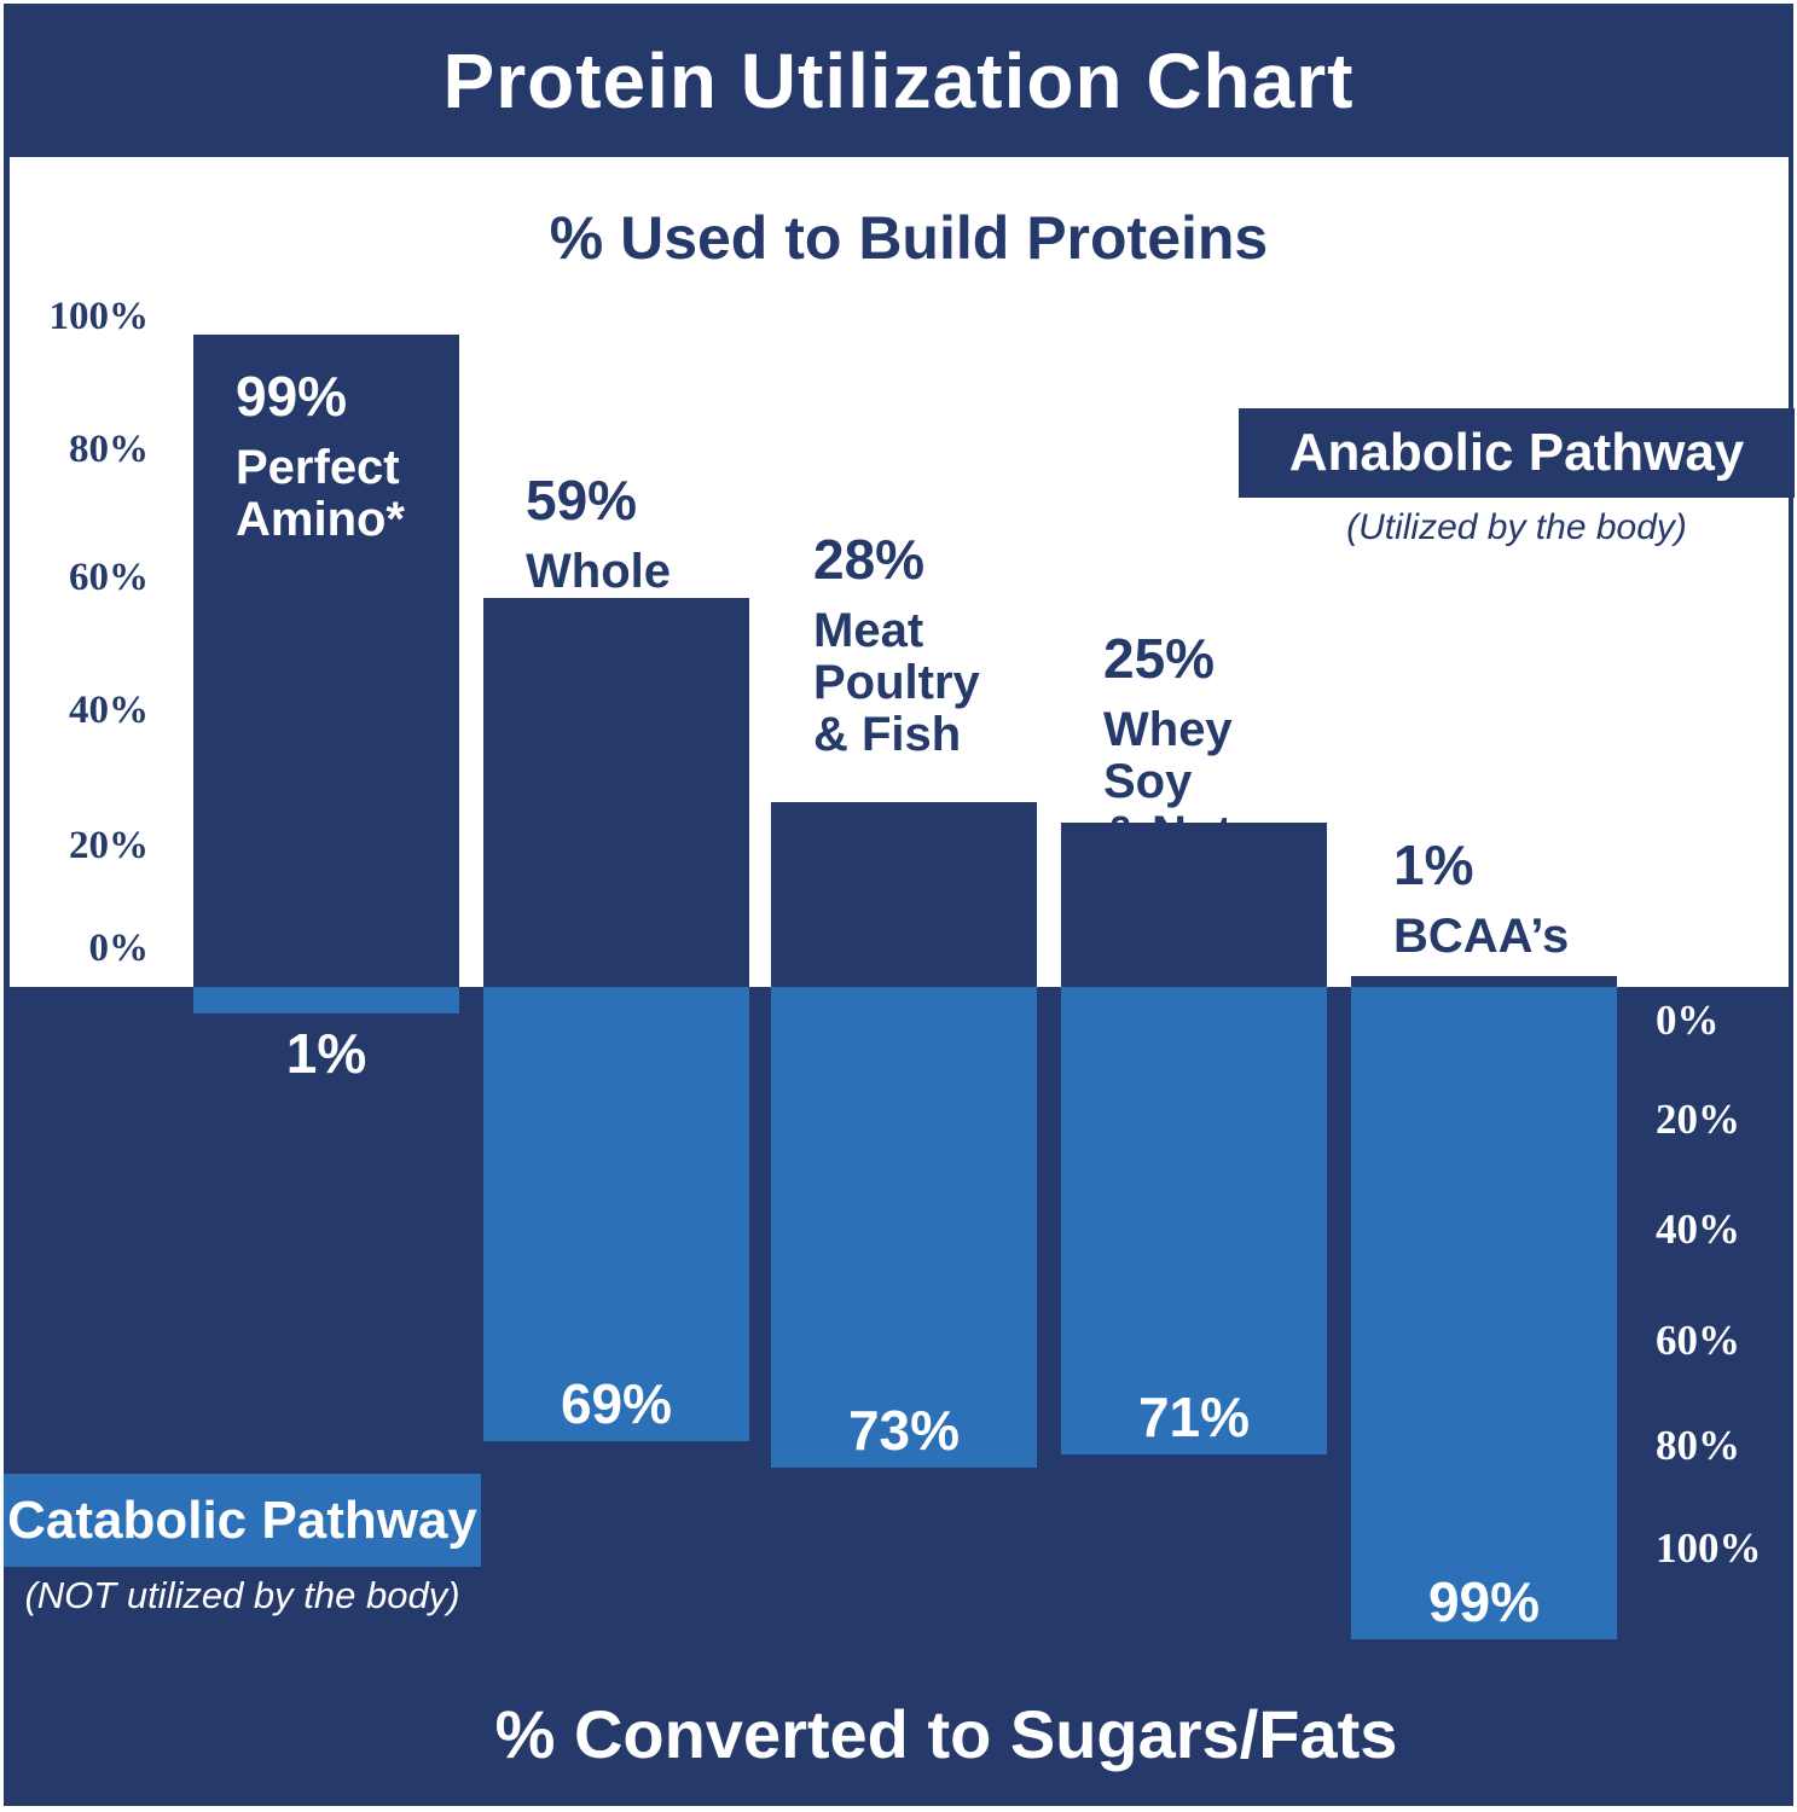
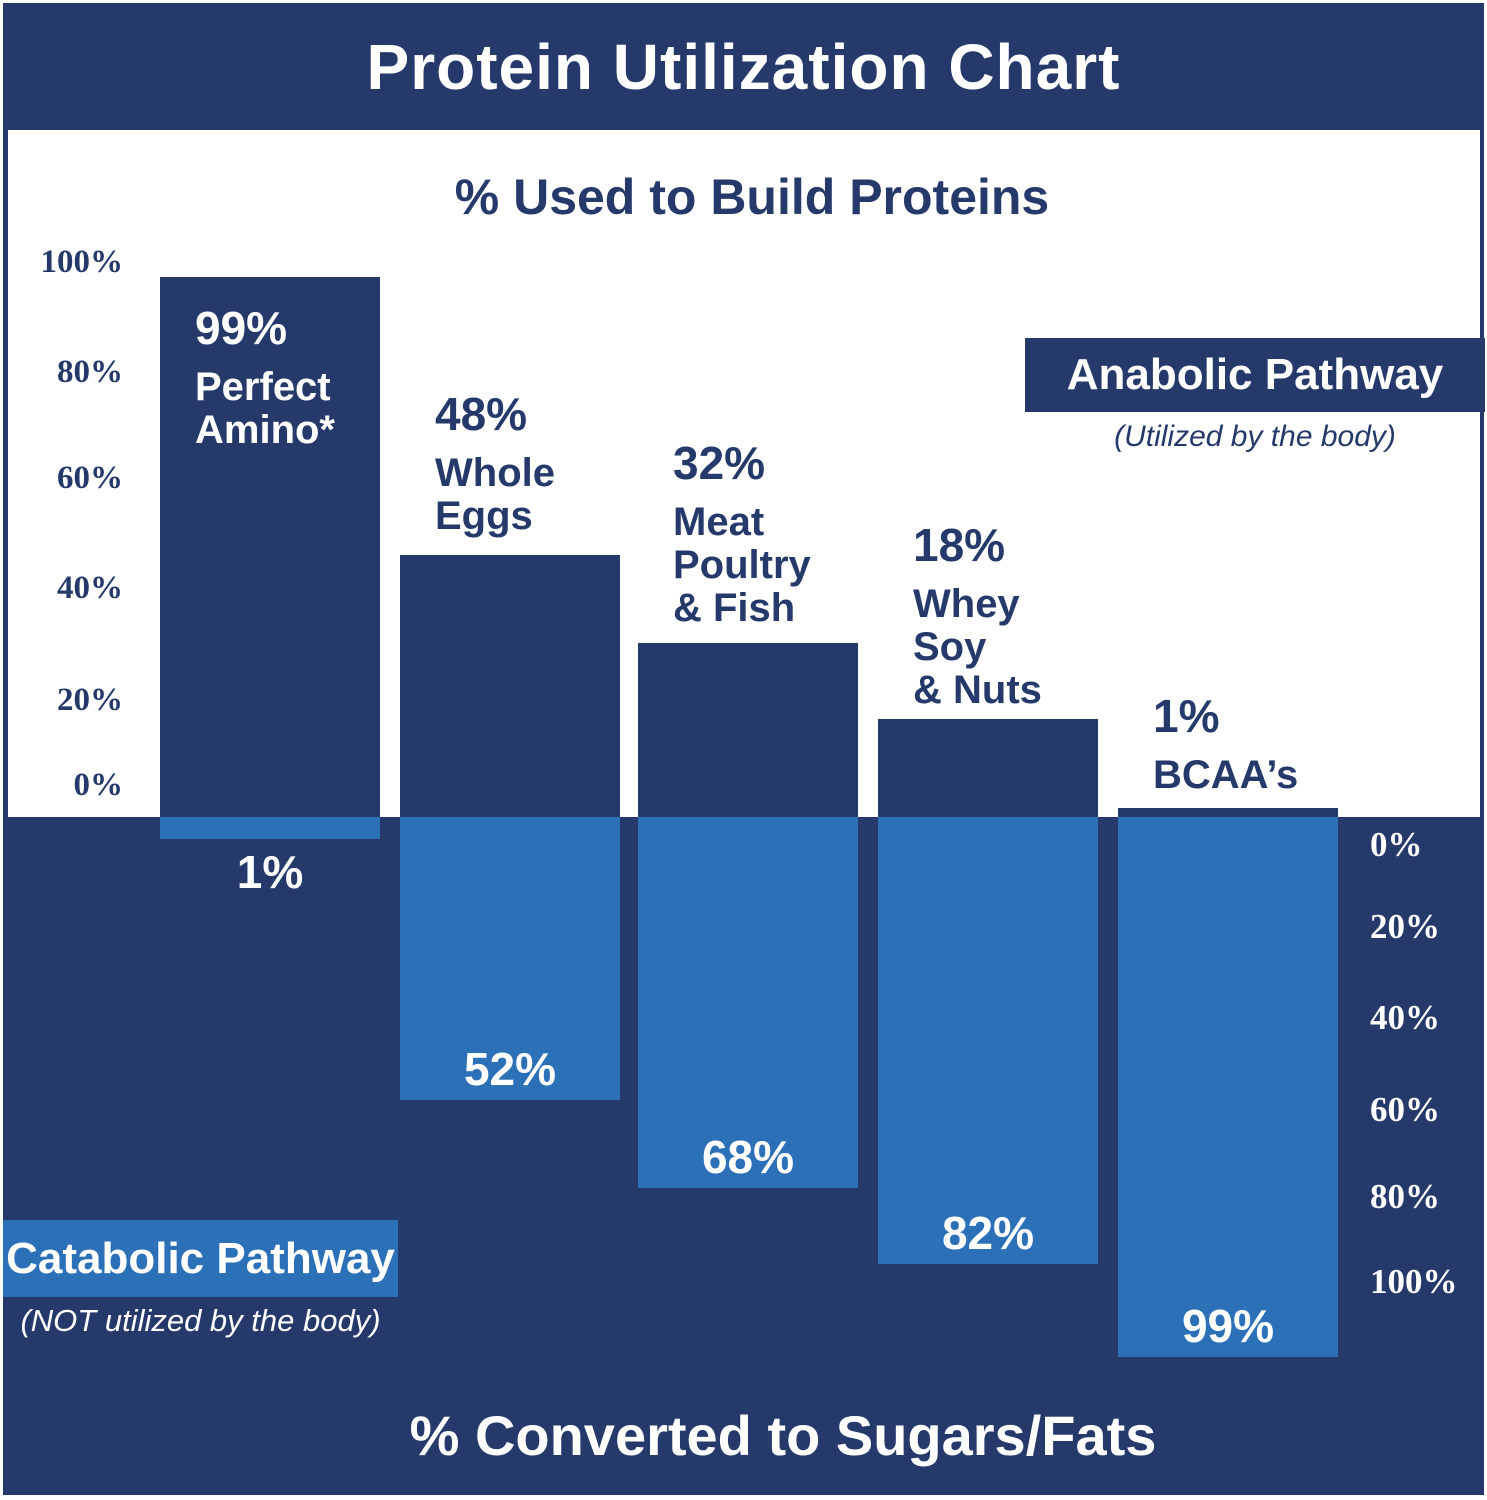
Anabolic Pathway/Whole Eggs: 59% -> 48%
Catabolic Pathway/Whole Eggs: 69% -> 52%
Anabolic Pathway/Meat Poultry & Fish: 28% -> 32%
Catabolic Pathway/Meat Poultry & Fish: 73% -> 68%
Anabolic Pathway/Whey Soy & Nuts: 25% -> 18%
Catabolic Pathway/Whey Soy & Nuts: 71% -> 82%
